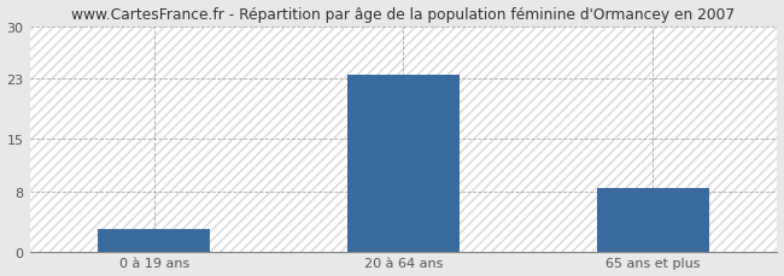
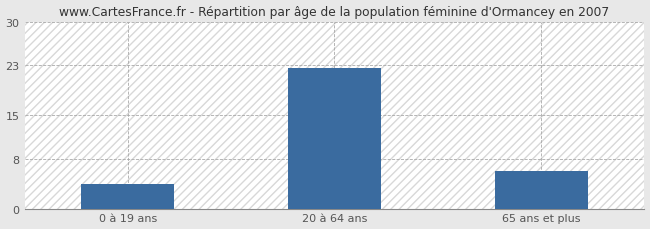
0 à 19 ans: 3.0 -> 4.0
20 à 64 ans: 23.5 -> 22.6
65 ans et plus: 8.5 -> 6.0
